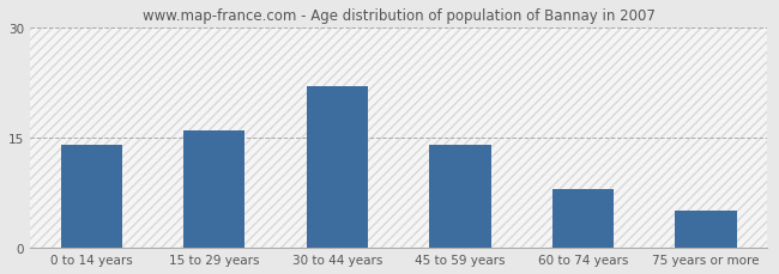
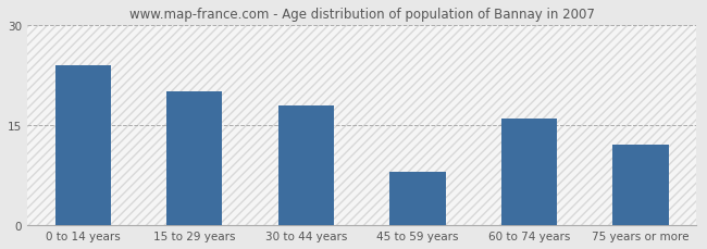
0 to 14 years: 14 -> 24
15 to 29 years: 16 -> 20
30 to 44 years: 22 -> 18
45 to 59 years: 14 -> 8
60 to 74 years: 8 -> 16
75 years or more: 5 -> 12
